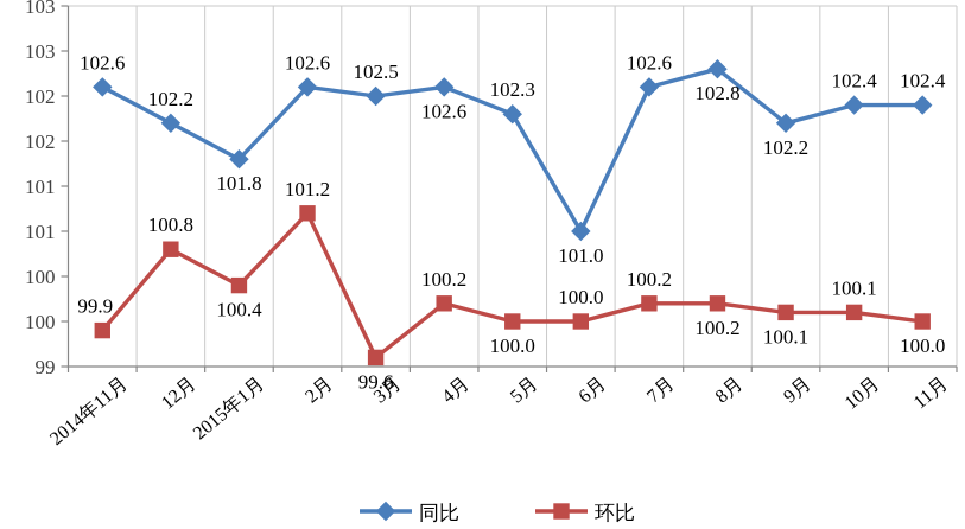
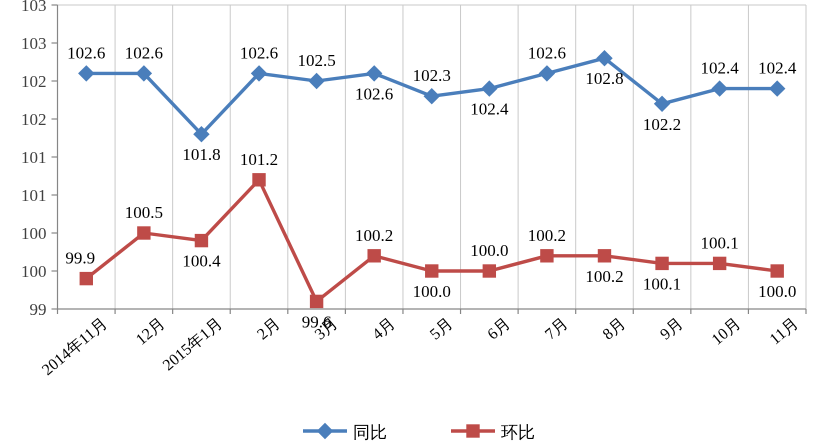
同比/12月: 102.2 -> 102.6
环比/12月: 100.8 -> 100.5
同比/6月: 101.0 -> 102.4
